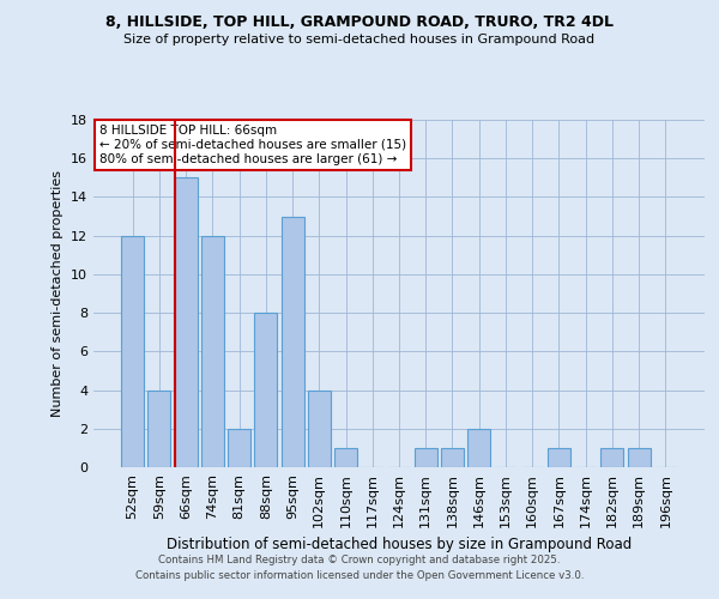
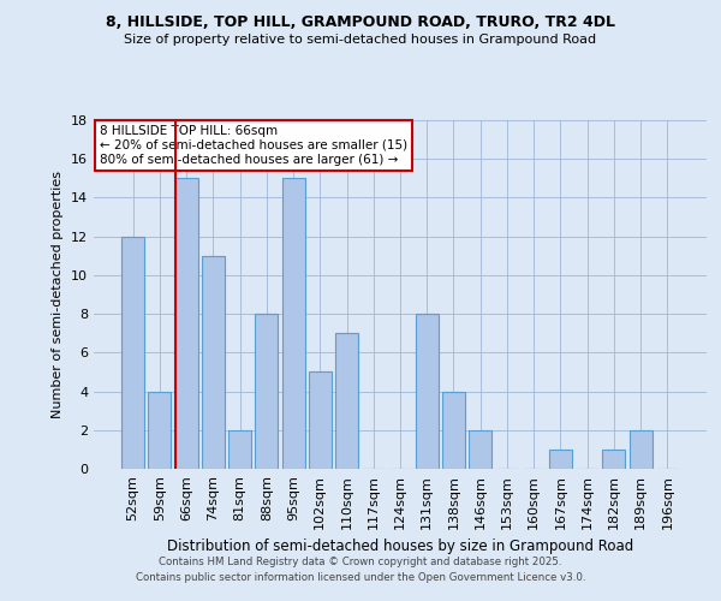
74sqm: 12 -> 11
95sqm: 13 -> 15
102sqm: 4 -> 5
110sqm: 1 -> 7
131sqm: 1 -> 8
138sqm: 1 -> 4
189sqm: 1 -> 2
